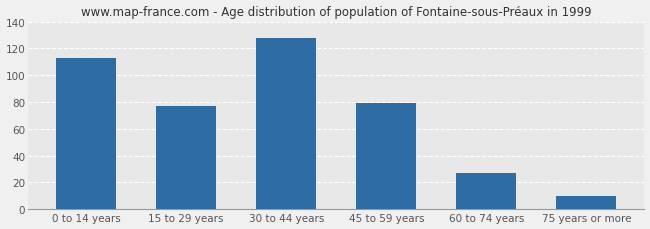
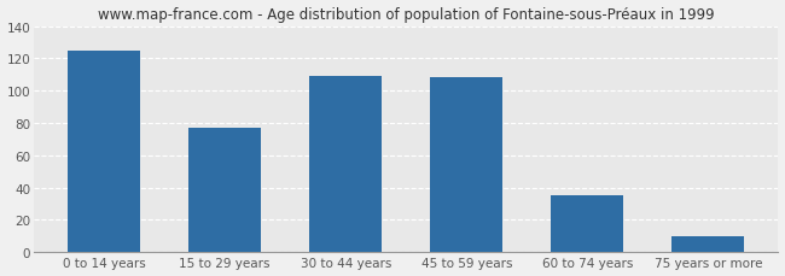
0 to 14 years: 113 -> 125
30 to 44 years: 128 -> 109
45 to 59 years: 79 -> 108
60 to 74 years: 27 -> 35
